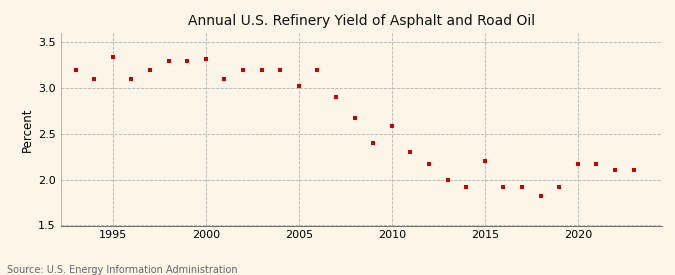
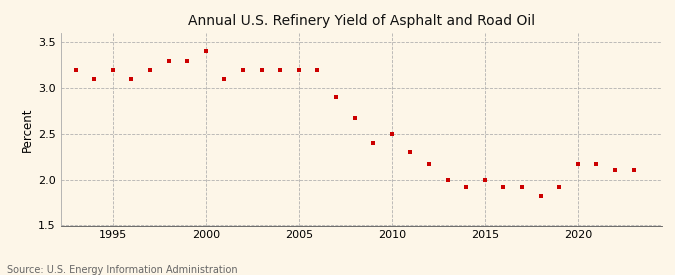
1995: 3.34 -> 3.20
2000: 3.32 -> 3.40
2005: 3.02 -> 3.20
2010: 2.58 -> 2.50
2015: 2.20 -> 2.00
